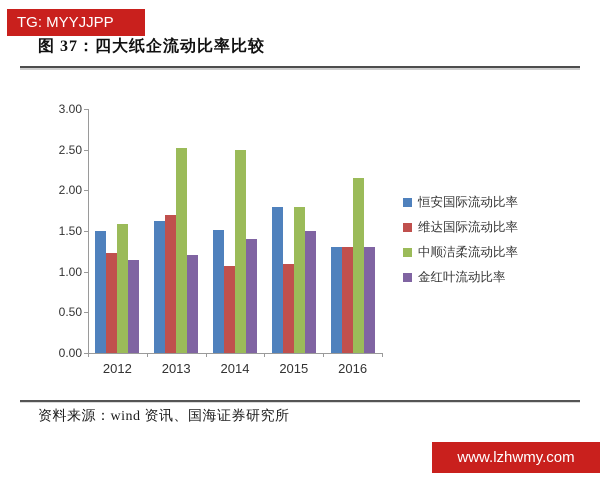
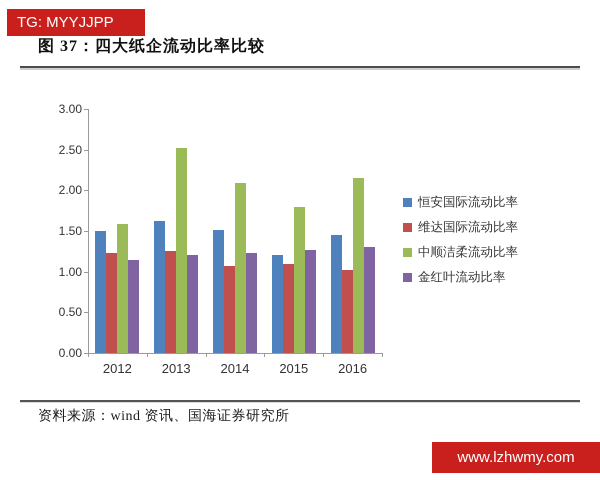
维达国际流动比率/2013: 1.7 -> 1.3
中顺洁柔流动比率/2014: 2.5 -> 2.1
金红叶流动比率/2014: 1.4 -> 1.2
恒安国际流动比率/2015: 1.8 -> 1.2
金红叶流动比率/2015: 1.5 -> 1.3
恒安国际流动比率/2016: 1.3 -> 1.4
维达国际流动比率/2016: 1.3 -> 1.0
